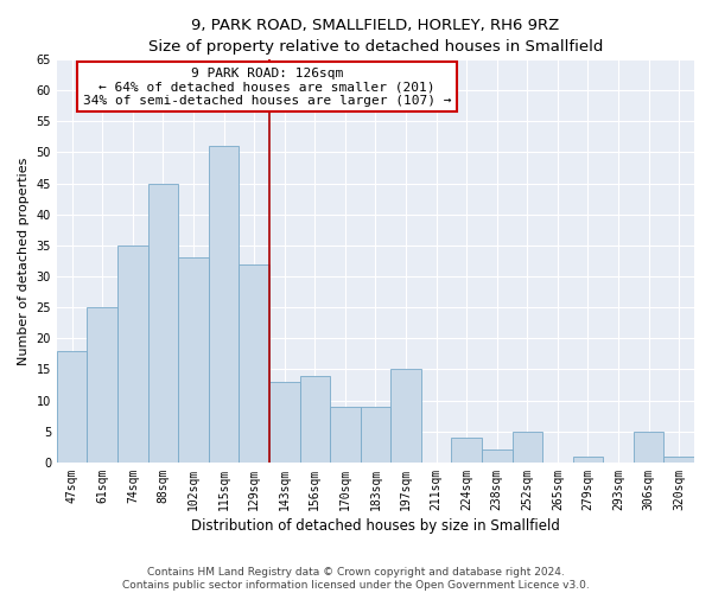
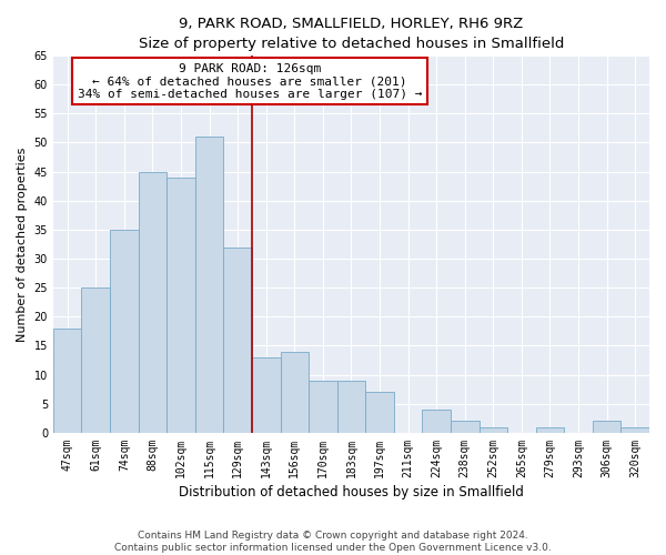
102sqm: 33 -> 44
197sqm: 15 -> 7
252sqm: 5 -> 1
306sqm: 5 -> 2
